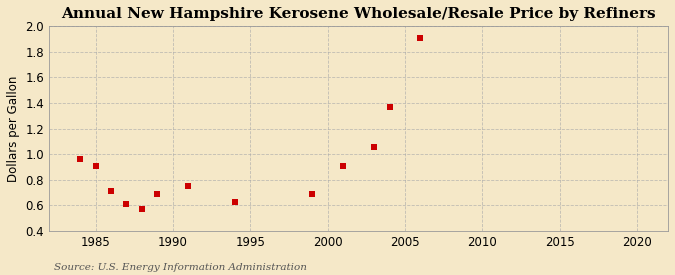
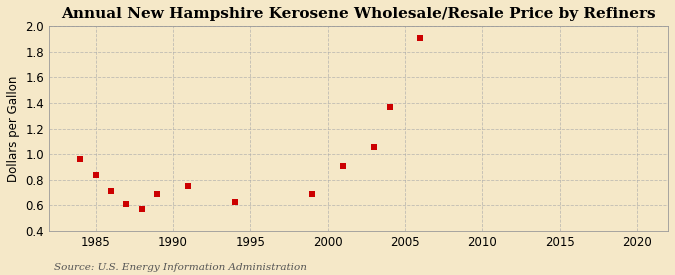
1985: 0.91 -> 0.84
